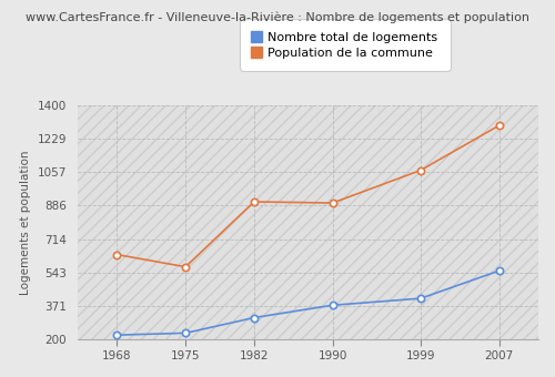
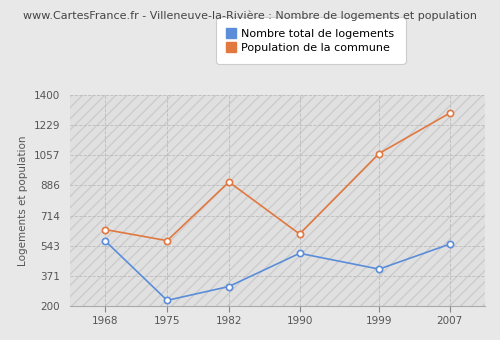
Nombre total de logements/1968: 220 -> 570
Nombre total de logements/1990: 380 -> 500
Population de la commune/1990: 900 -> 610
